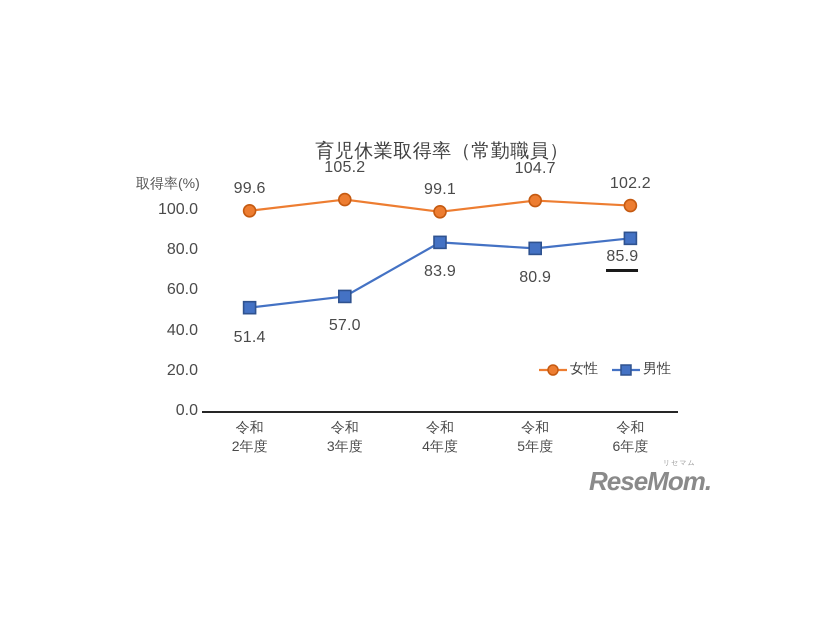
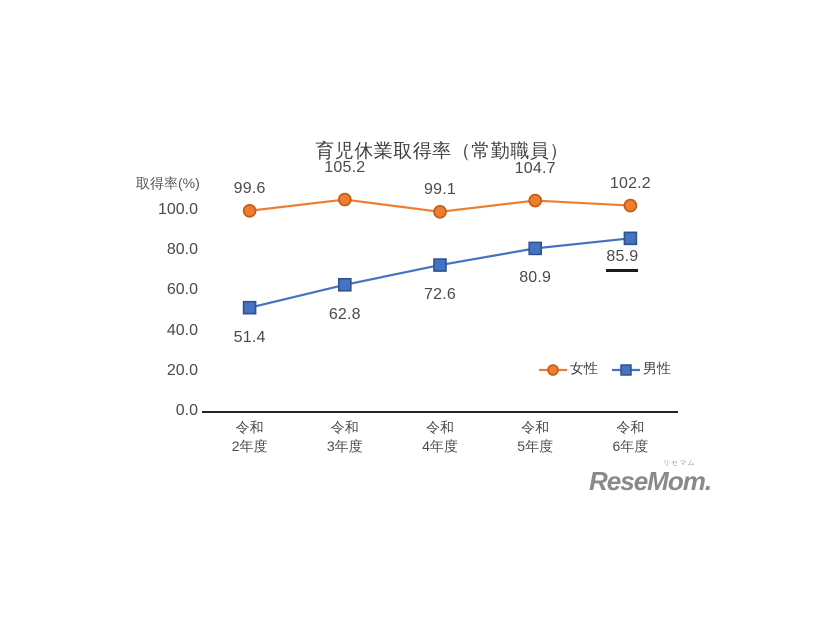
男性/令和 3年度: 57.0 -> 62.8
男性/令和 4年度: 83.9 -> 72.6
